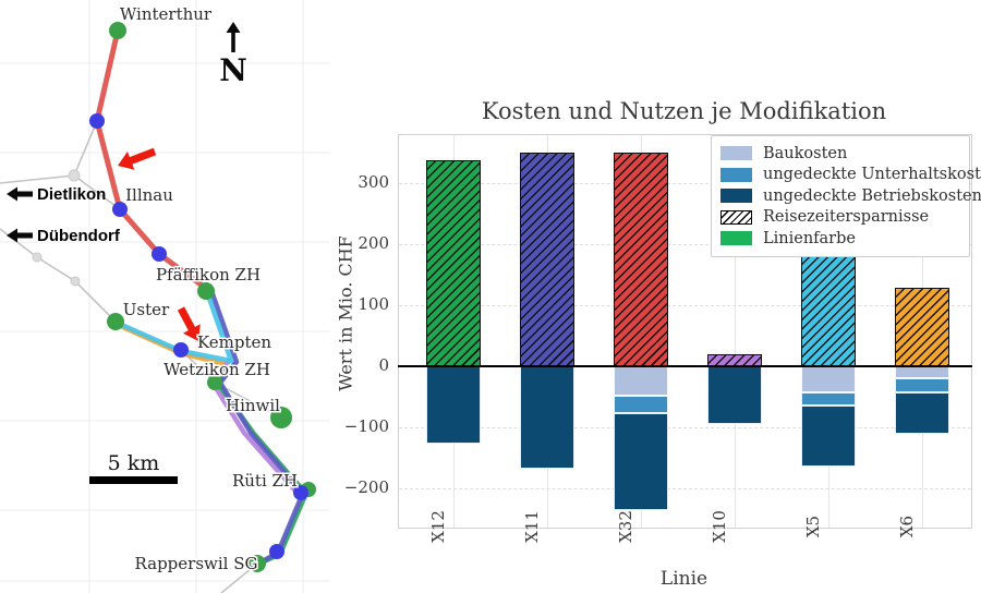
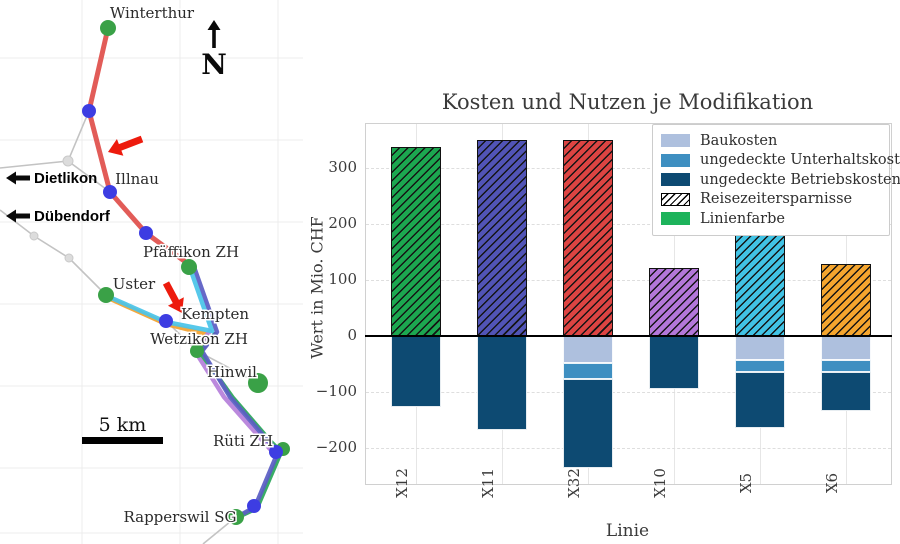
Reisezeitersparnisse/X10: 20 -> 120
Baukosten/X6: -20 -> -40
